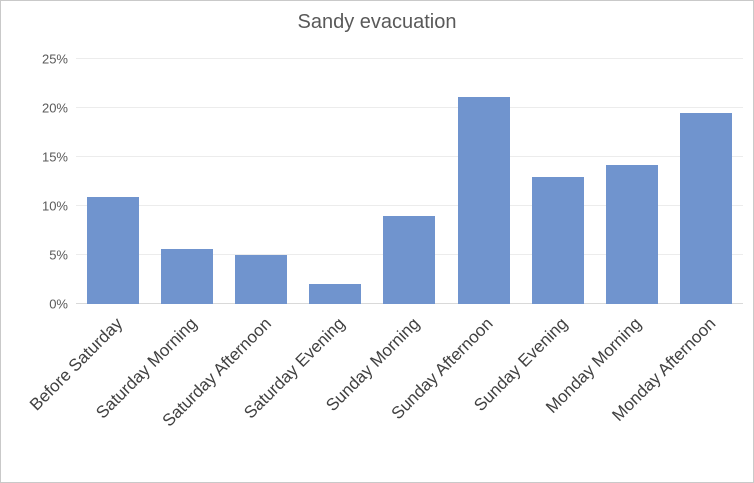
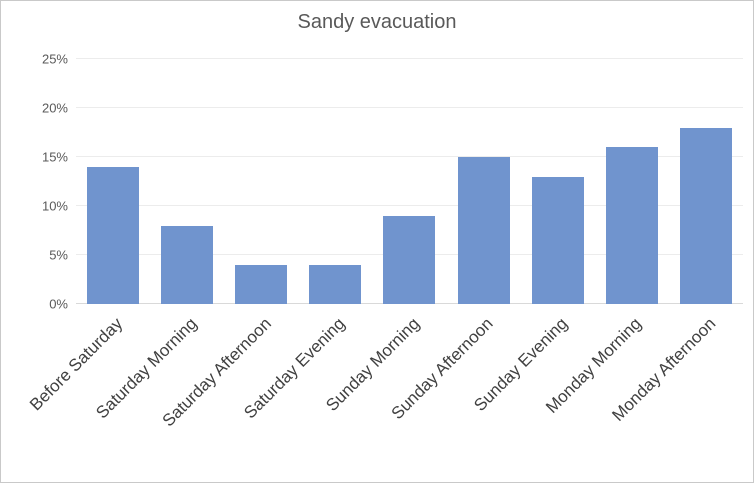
Before Saturday: 11% -> 14%
Saturday Morning: 6% -> 8%
Saturday Afternoon: 5% -> 4%
Saturday Evening: 2% -> 4%
Sunday Afternoon: 21% -> 15%
Monday Morning: 14% -> 16%
Monday Afternoon: 20% -> 18%
